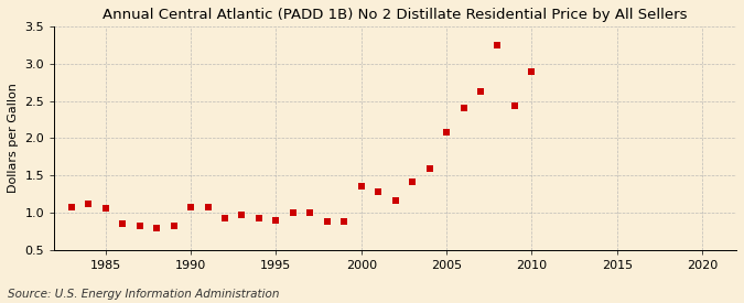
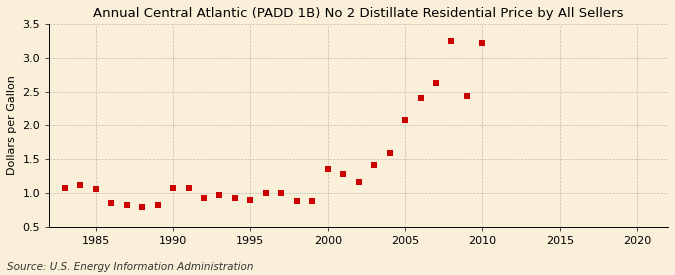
2010: 2.90 -> 3.22
